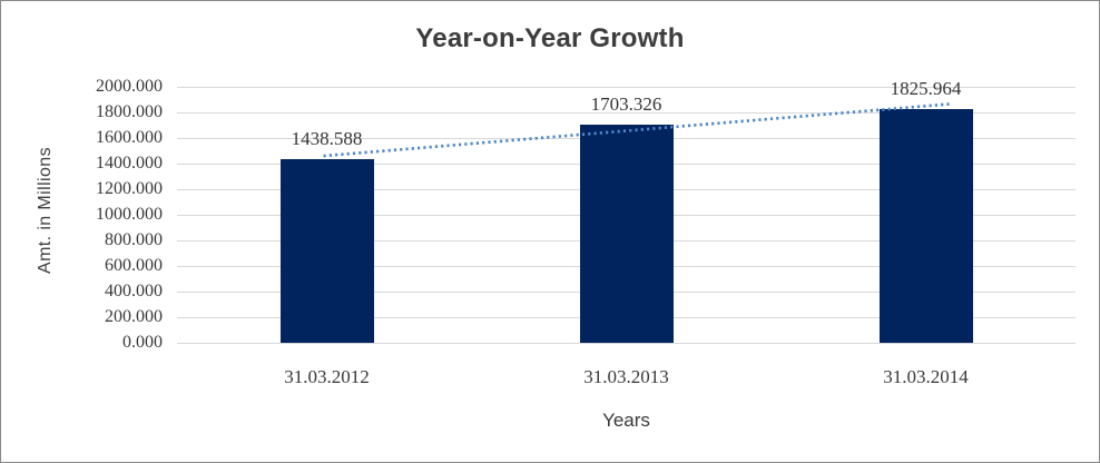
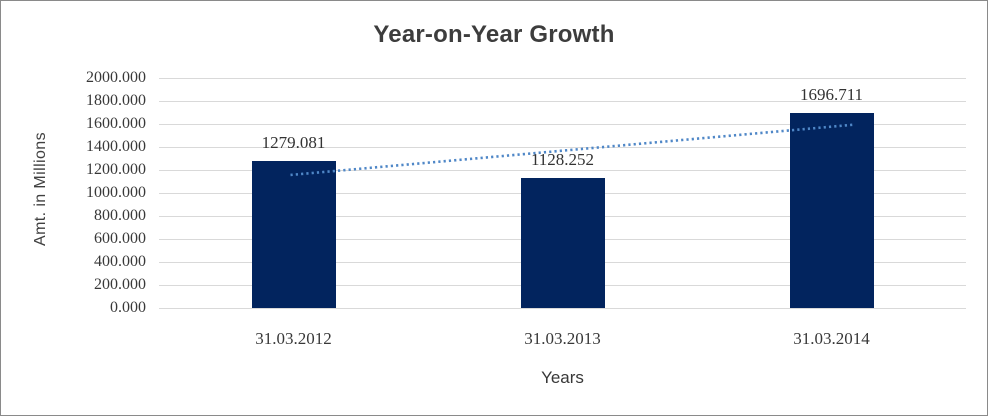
31.03.2012: 1438.588 -> 1279.081
31.03.2013: 1703.326 -> 1128.252
31.03.2014: 1825.964 -> 1696.711
